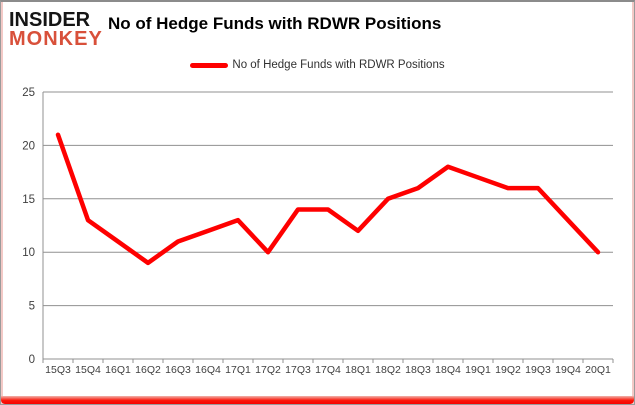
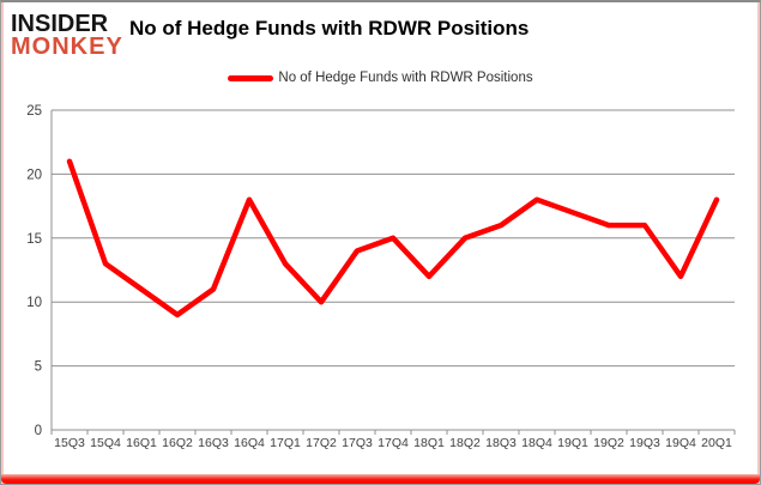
16Q4: 12 -> 18
17Q4: 14 -> 15
19Q4: 13 -> 12
20Q1: 10 -> 18
